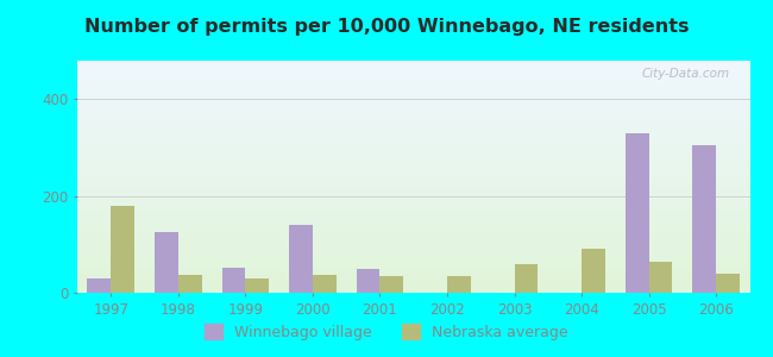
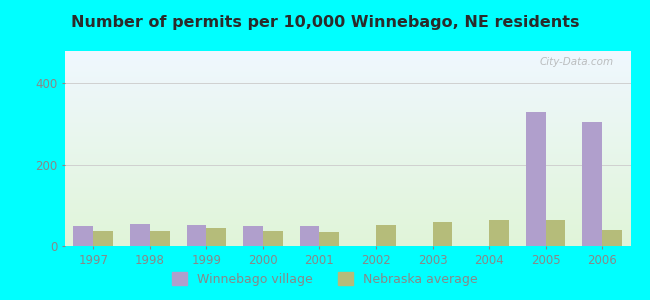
Winnebago village/1997: 30 -> 50
Nebraska average/1997: 180 -> 38
Winnebago village/1998: 125 -> 55
Nebraska average/1999: 30 -> 45
Winnebago village/2000: 140 -> 50
Nebraska average/2002: 35 -> 52
Nebraska average/2004: 90 -> 63
